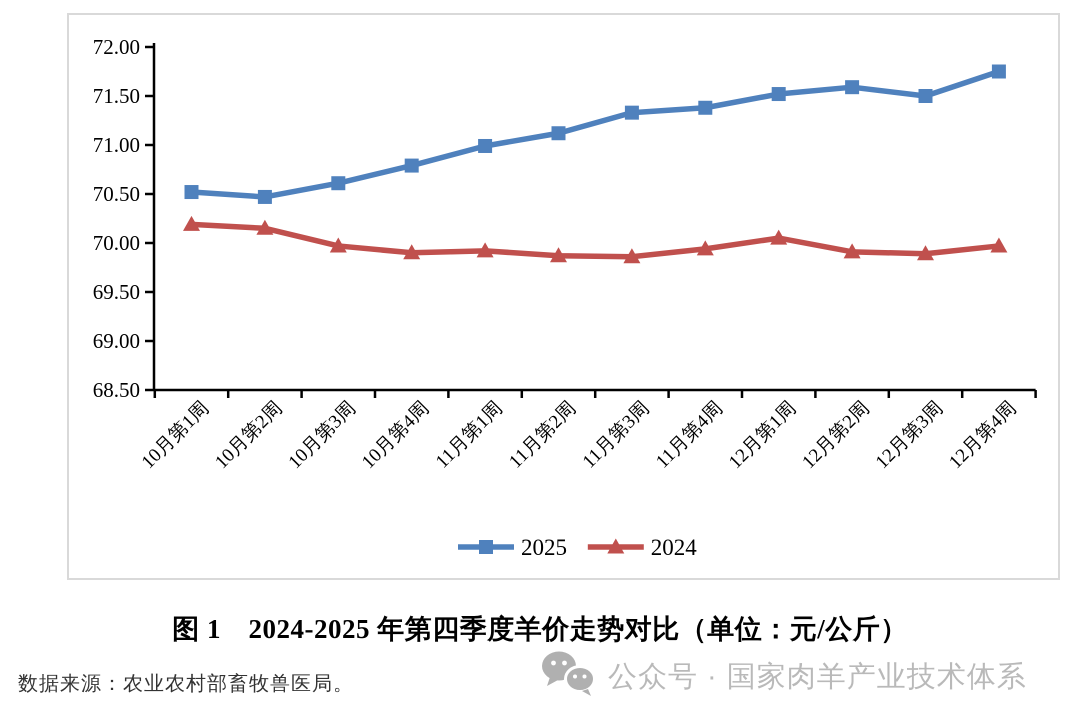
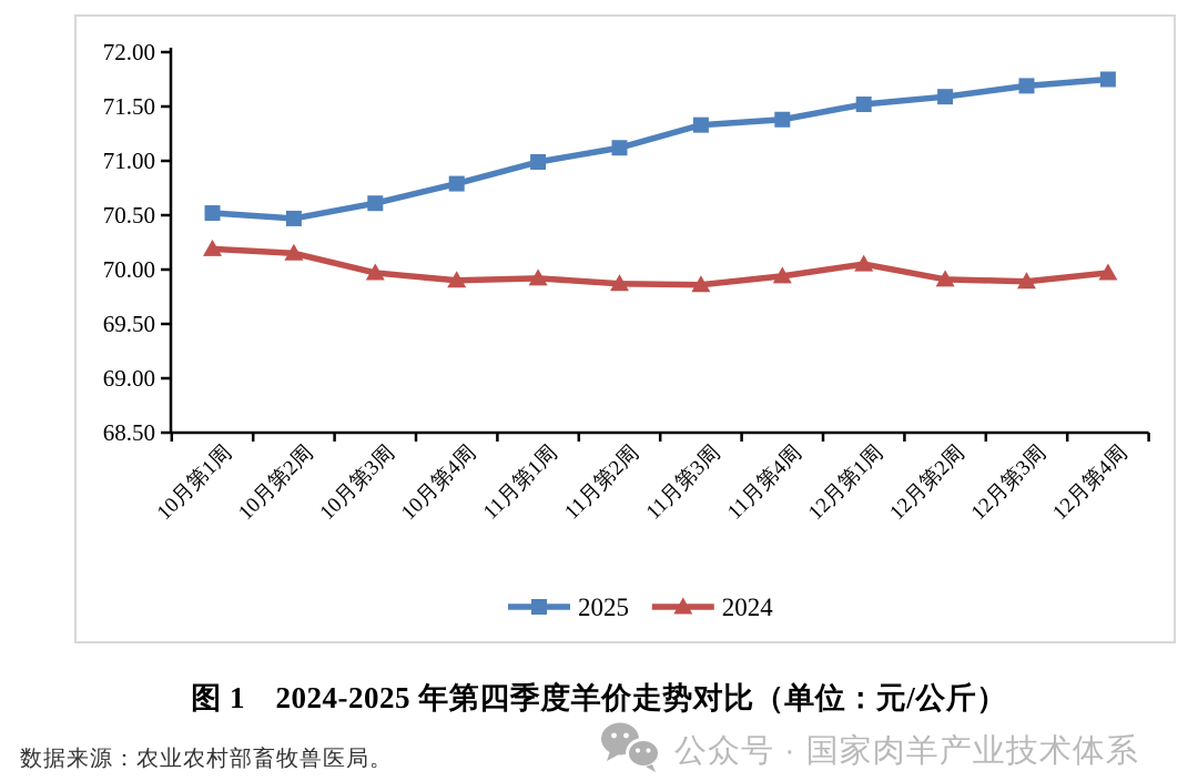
2025/12月第3周: 71.5 -> 71.7
